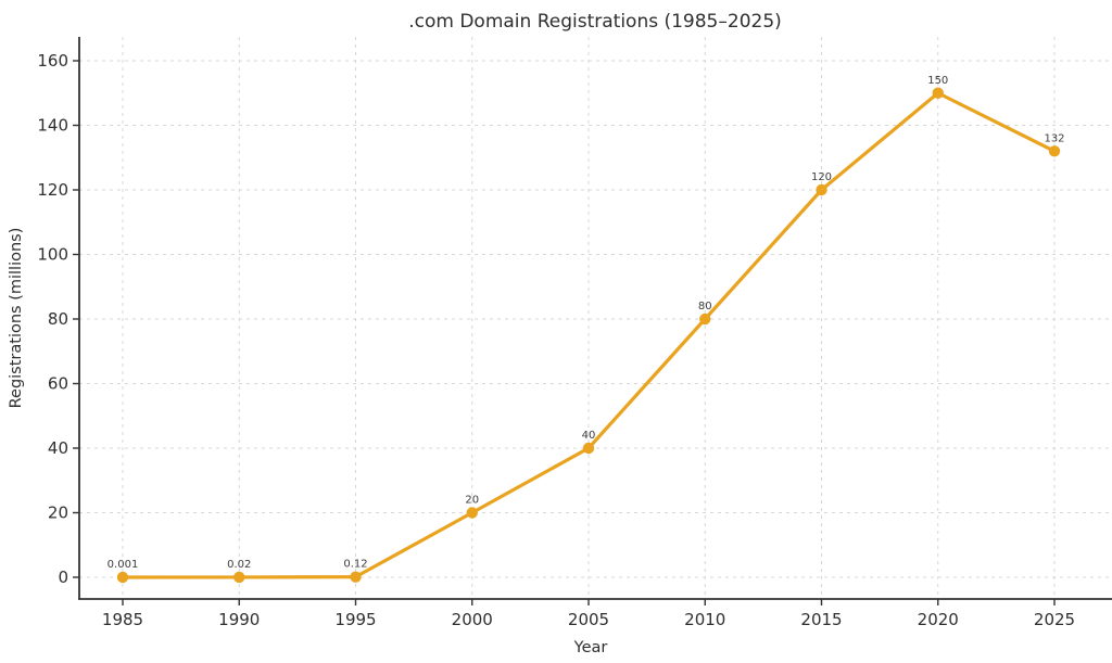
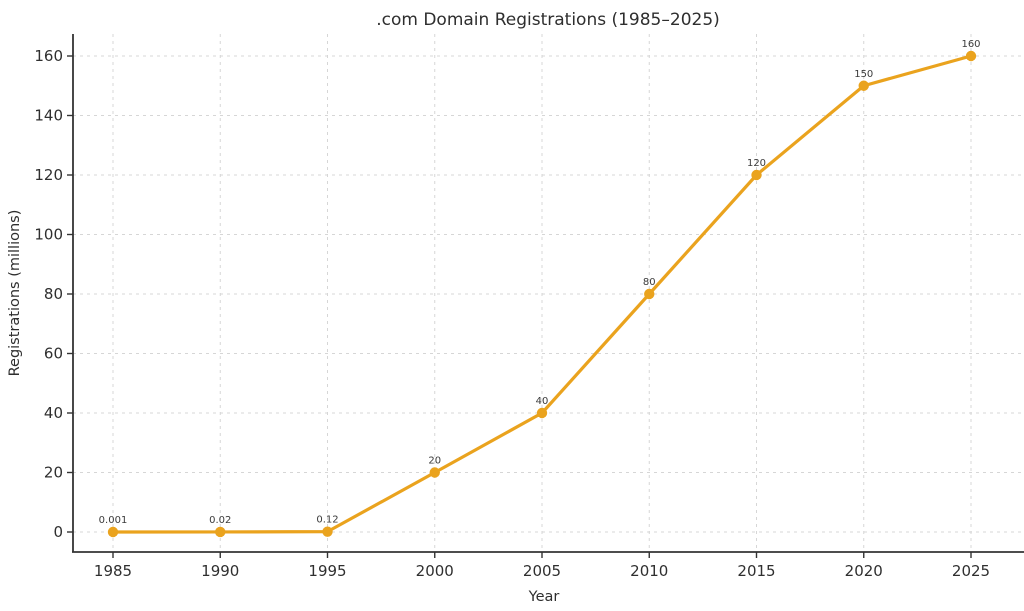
2025: 132 -> 160
